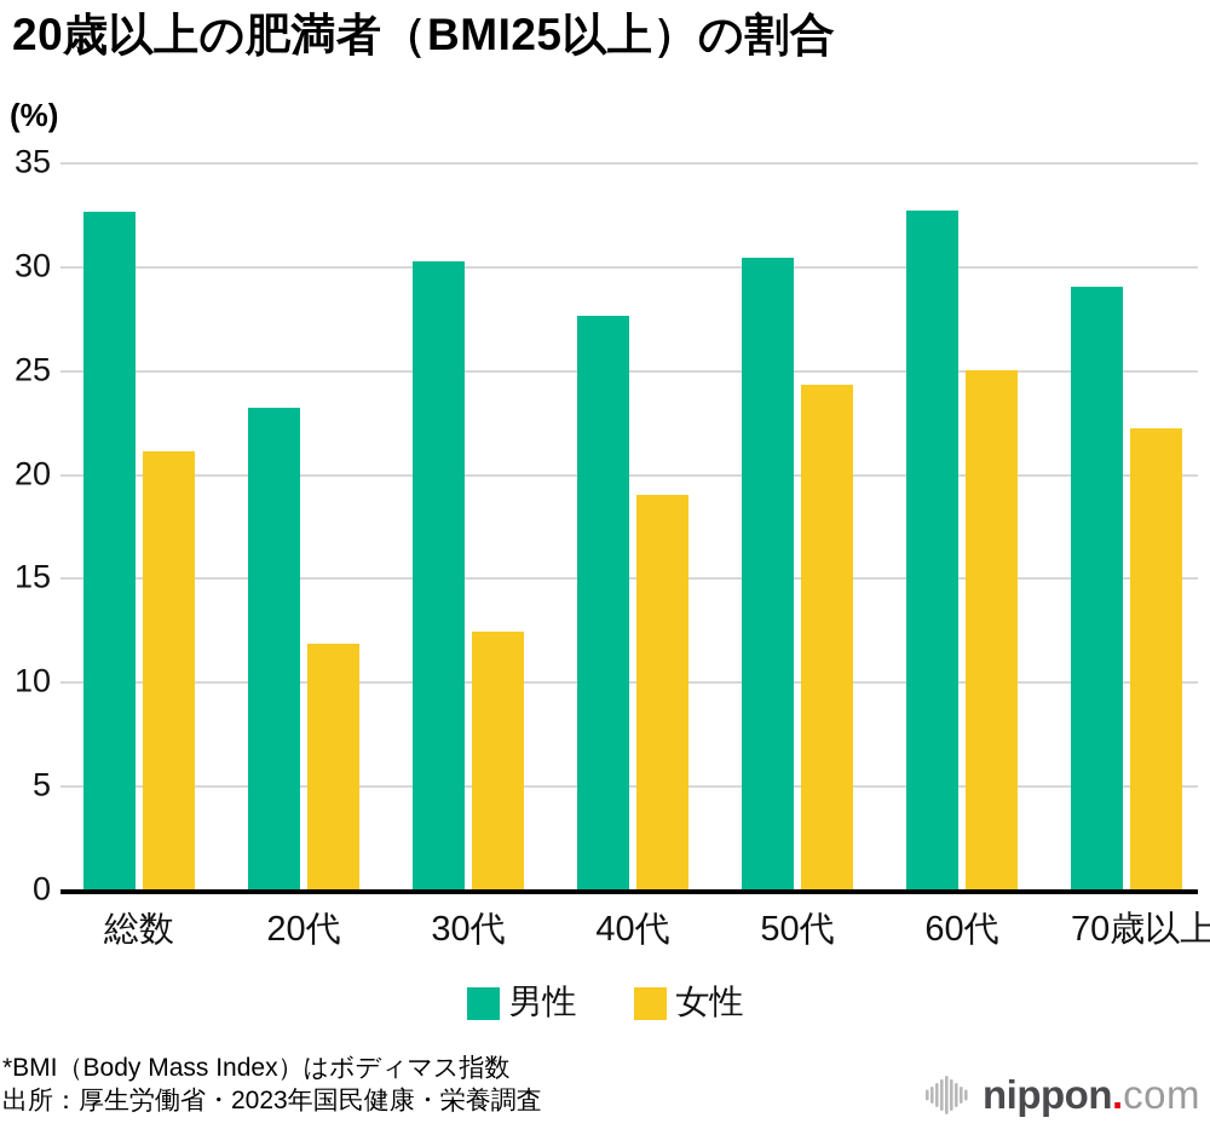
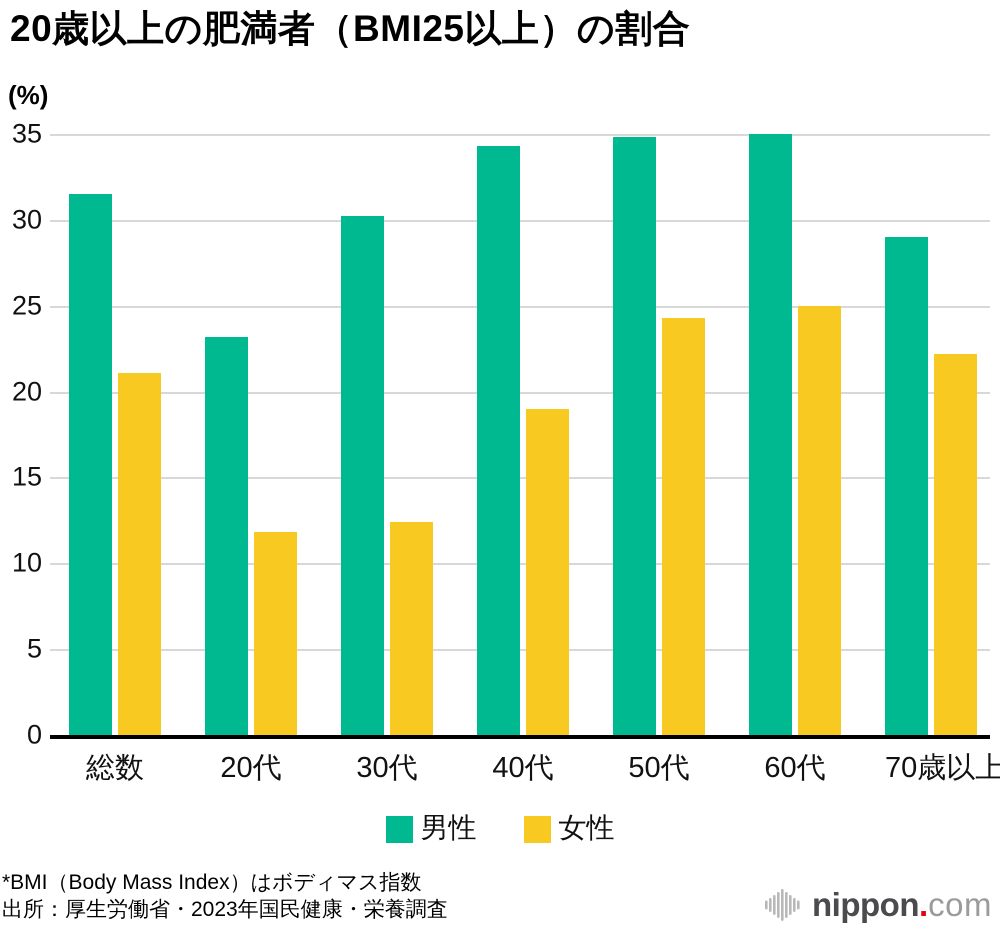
男性/総数: 32.6 -> 31.5
男性/40代: 27.6 -> 34.3
男性/50代: 30.4 -> 34.8
男性/60代: 32.7 -> 35.0
